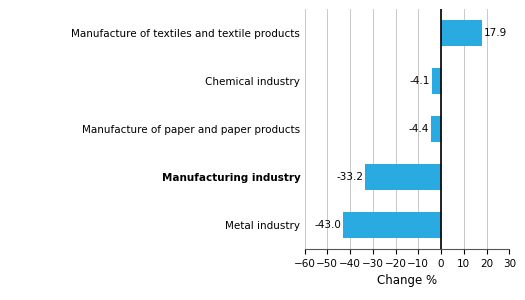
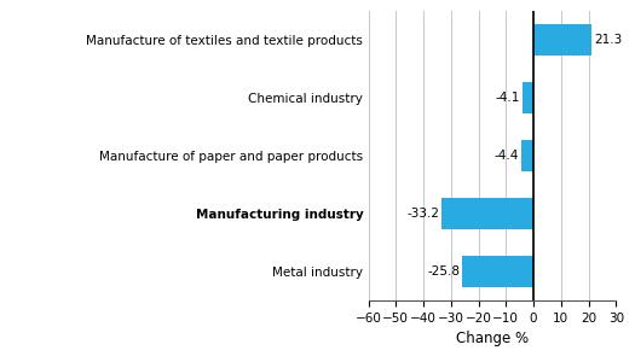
Manufacture of textiles and textile products: 17.9 -> 21.3
Metal industry: -43.0 -> -25.8
